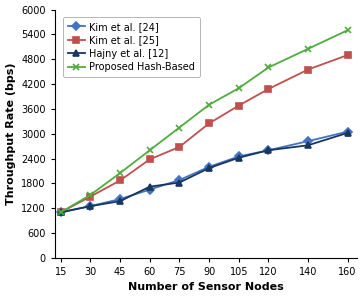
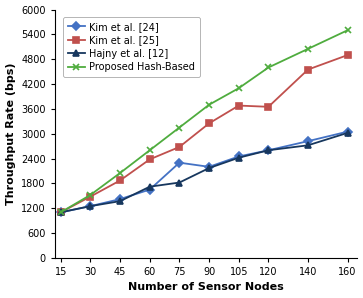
Kim et al. [24]/75: 1880 -> 2300
Kim et al. [25]/120: 4080 -> 3650
